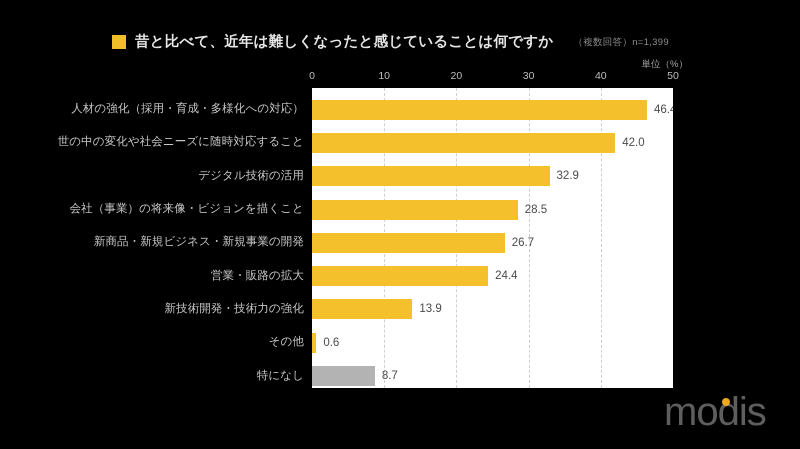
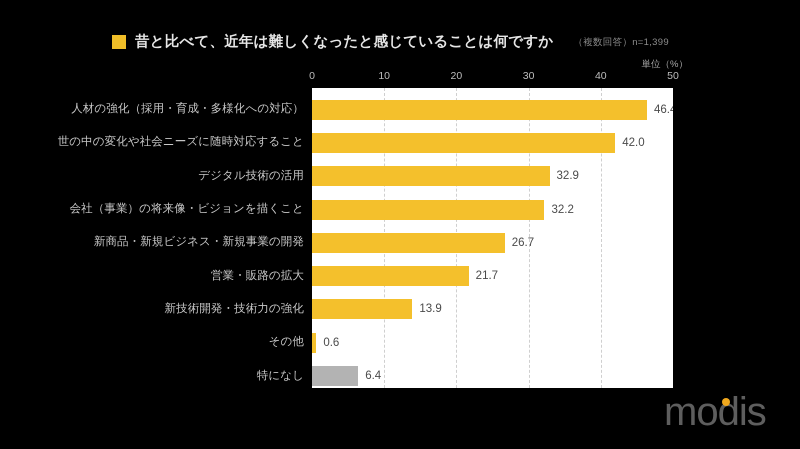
会社（事業）の将来像・ビジョンを描くこと: 28.5 -> 32.2
営業・販路の拡大: 24.4 -> 21.7
特になし: 8.7 -> 6.4
